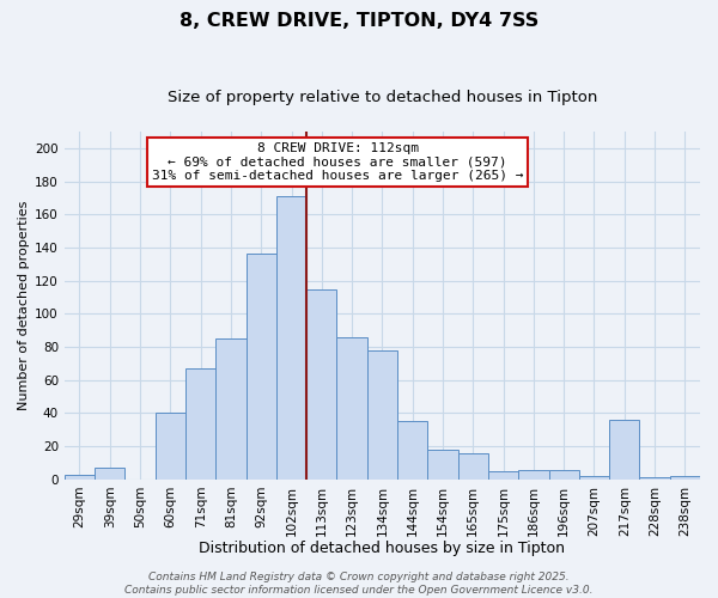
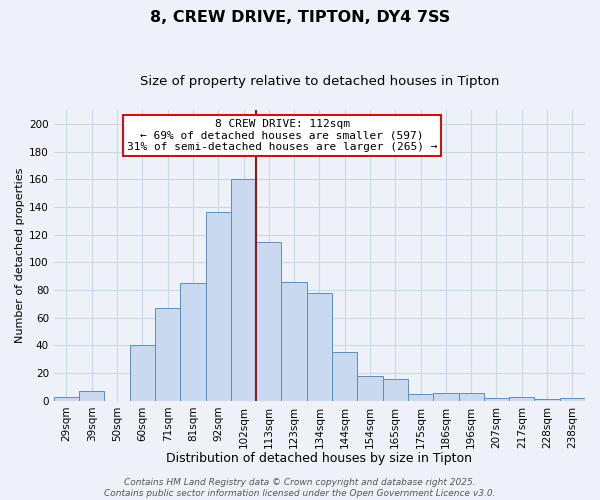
102sqm: 171 -> 160
217sqm: 36 -> 3
